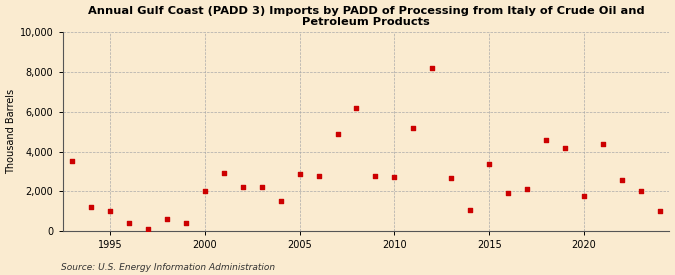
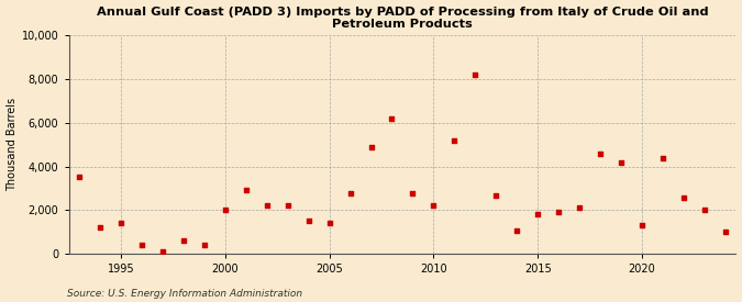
1995: 1,000 -> 1,400
2005: 2,800 -> 1,400
2010: 2,700 -> 2,200
2015: 3,400 -> 1,800
2020: 1,800 -> 1,300
